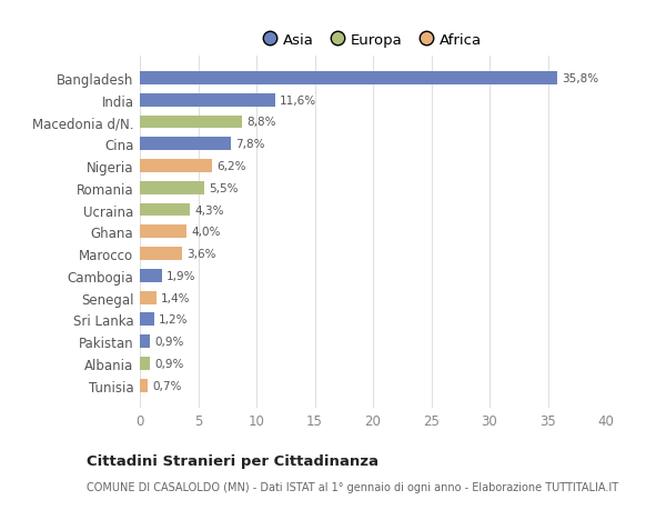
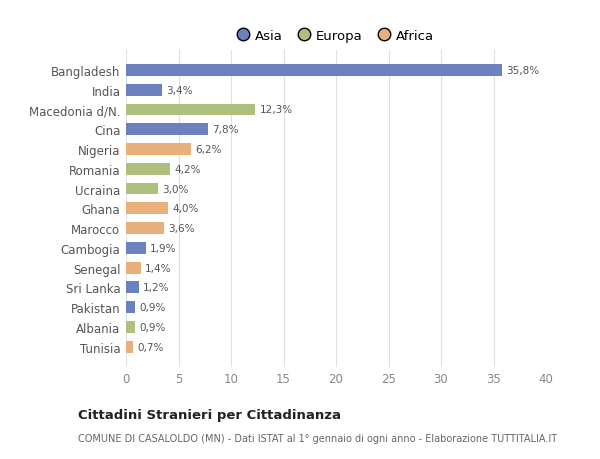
India: 11,6% -> 3,4%
Macedonia d/N.: 8,8% -> 12,3%
Romania: 5,5% -> 4,2%
Ucraina: 4,3% -> 3,0%
